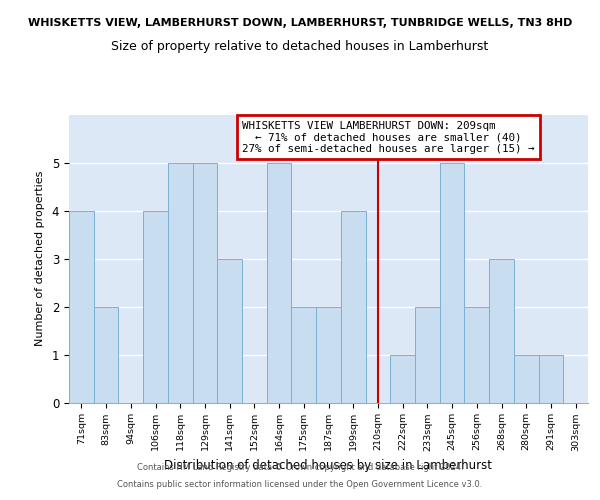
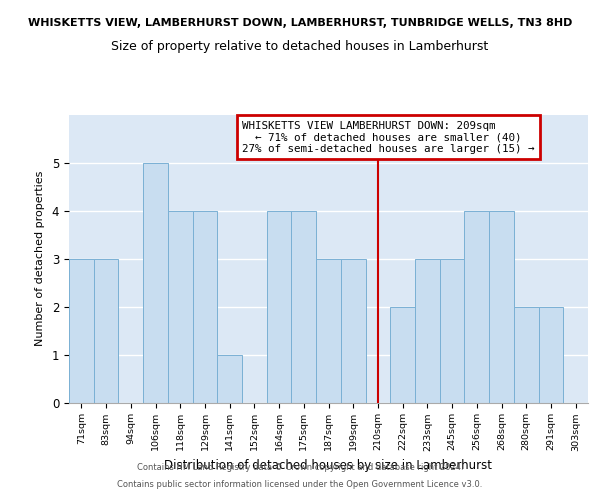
71sqm: 4 -> 3
83sqm: 2 -> 3
106sqm: 4 -> 5
118sqm: 5 -> 4
129sqm: 5 -> 4
141sqm: 3 -> 1
164sqm: 5 -> 4
175sqm: 2 -> 4
187sqm: 2 -> 3
199sqm: 4 -> 3
222sqm: 1 -> 2
233sqm: 2 -> 3
245sqm: 5 -> 3
256sqm: 2 -> 4
268sqm: 3 -> 4
280sqm: 1 -> 2
291sqm: 1 -> 2
